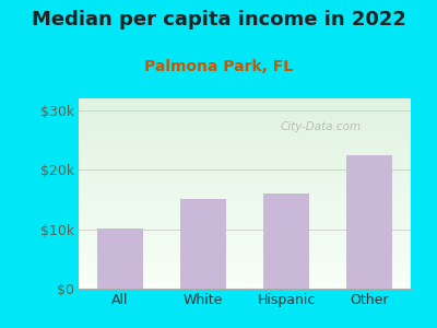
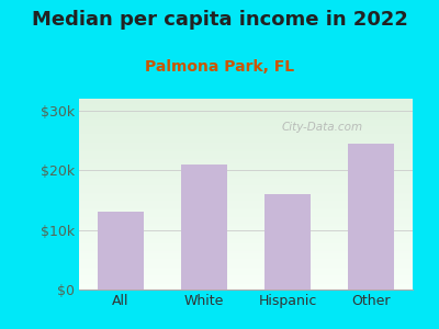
All: $10.2k -> $13.0k
White: $15.0k -> $21.0k
Other: $22.4k -> $24.5k
